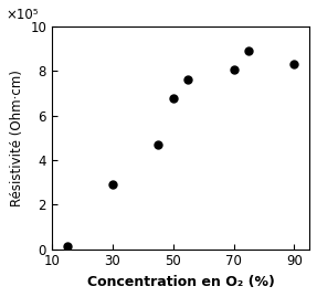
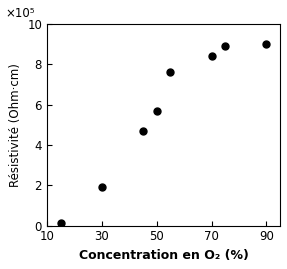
30: 2.90 -> 1.90
50: 6.80 -> 5.70
70: 8.05 -> 8.40
90: 8.30 -> 9.00
